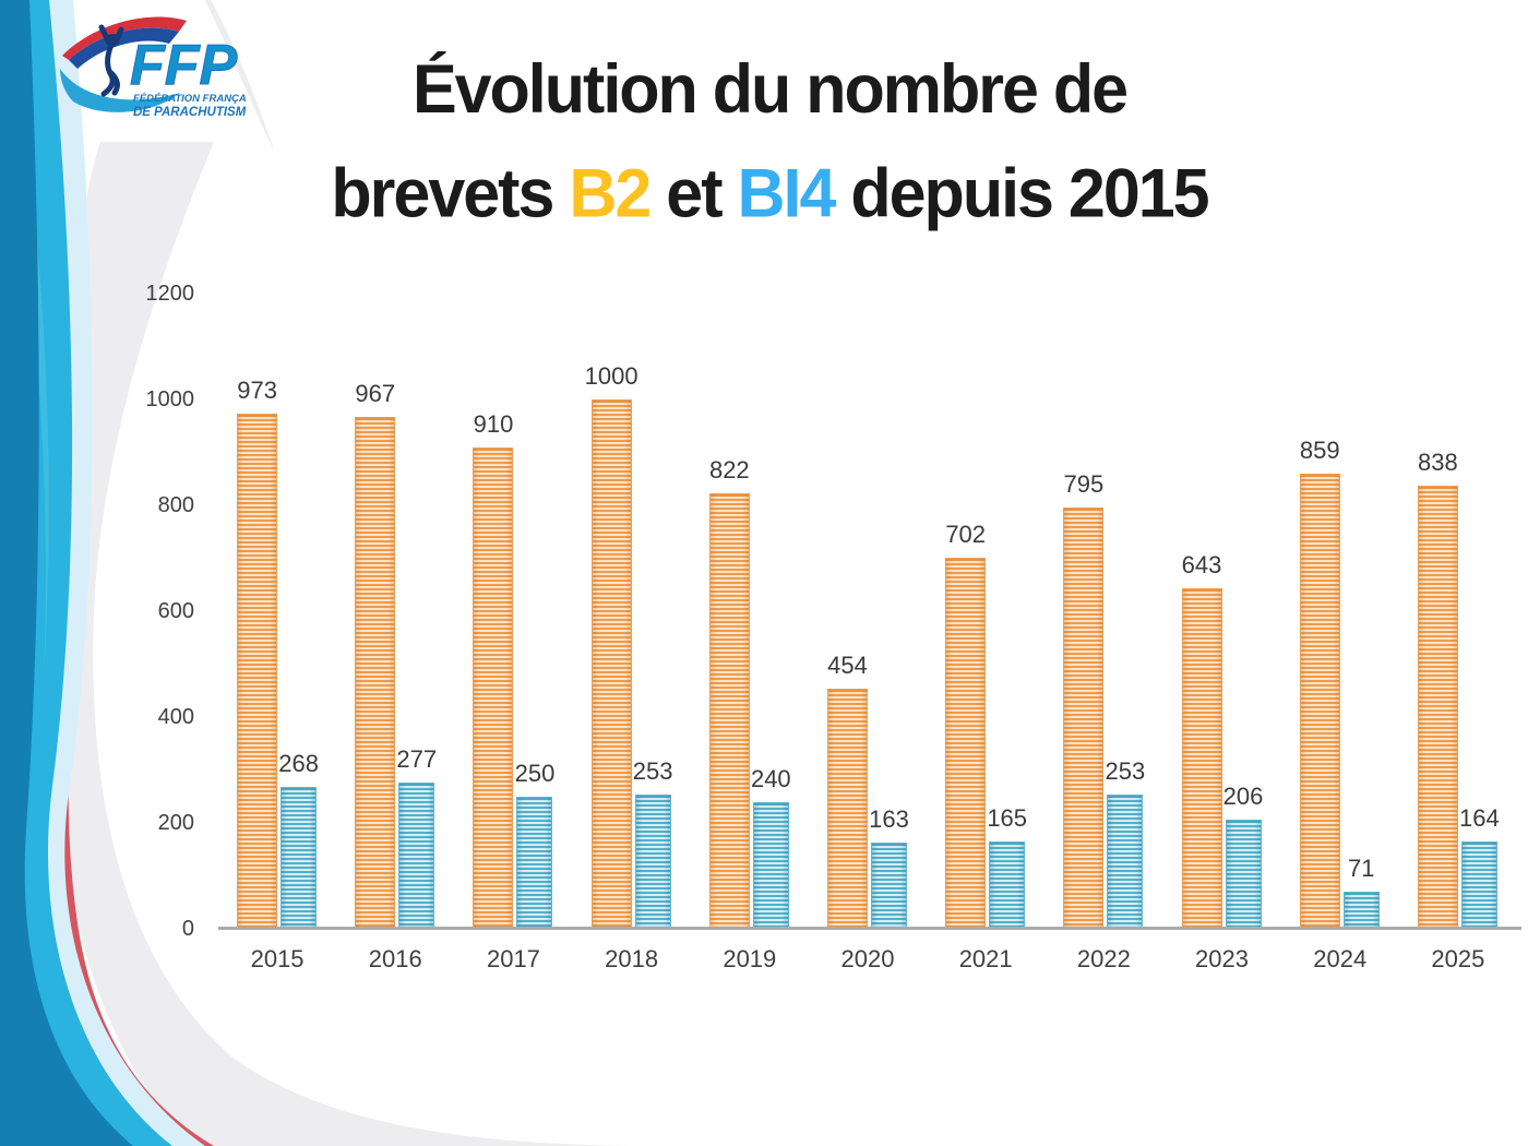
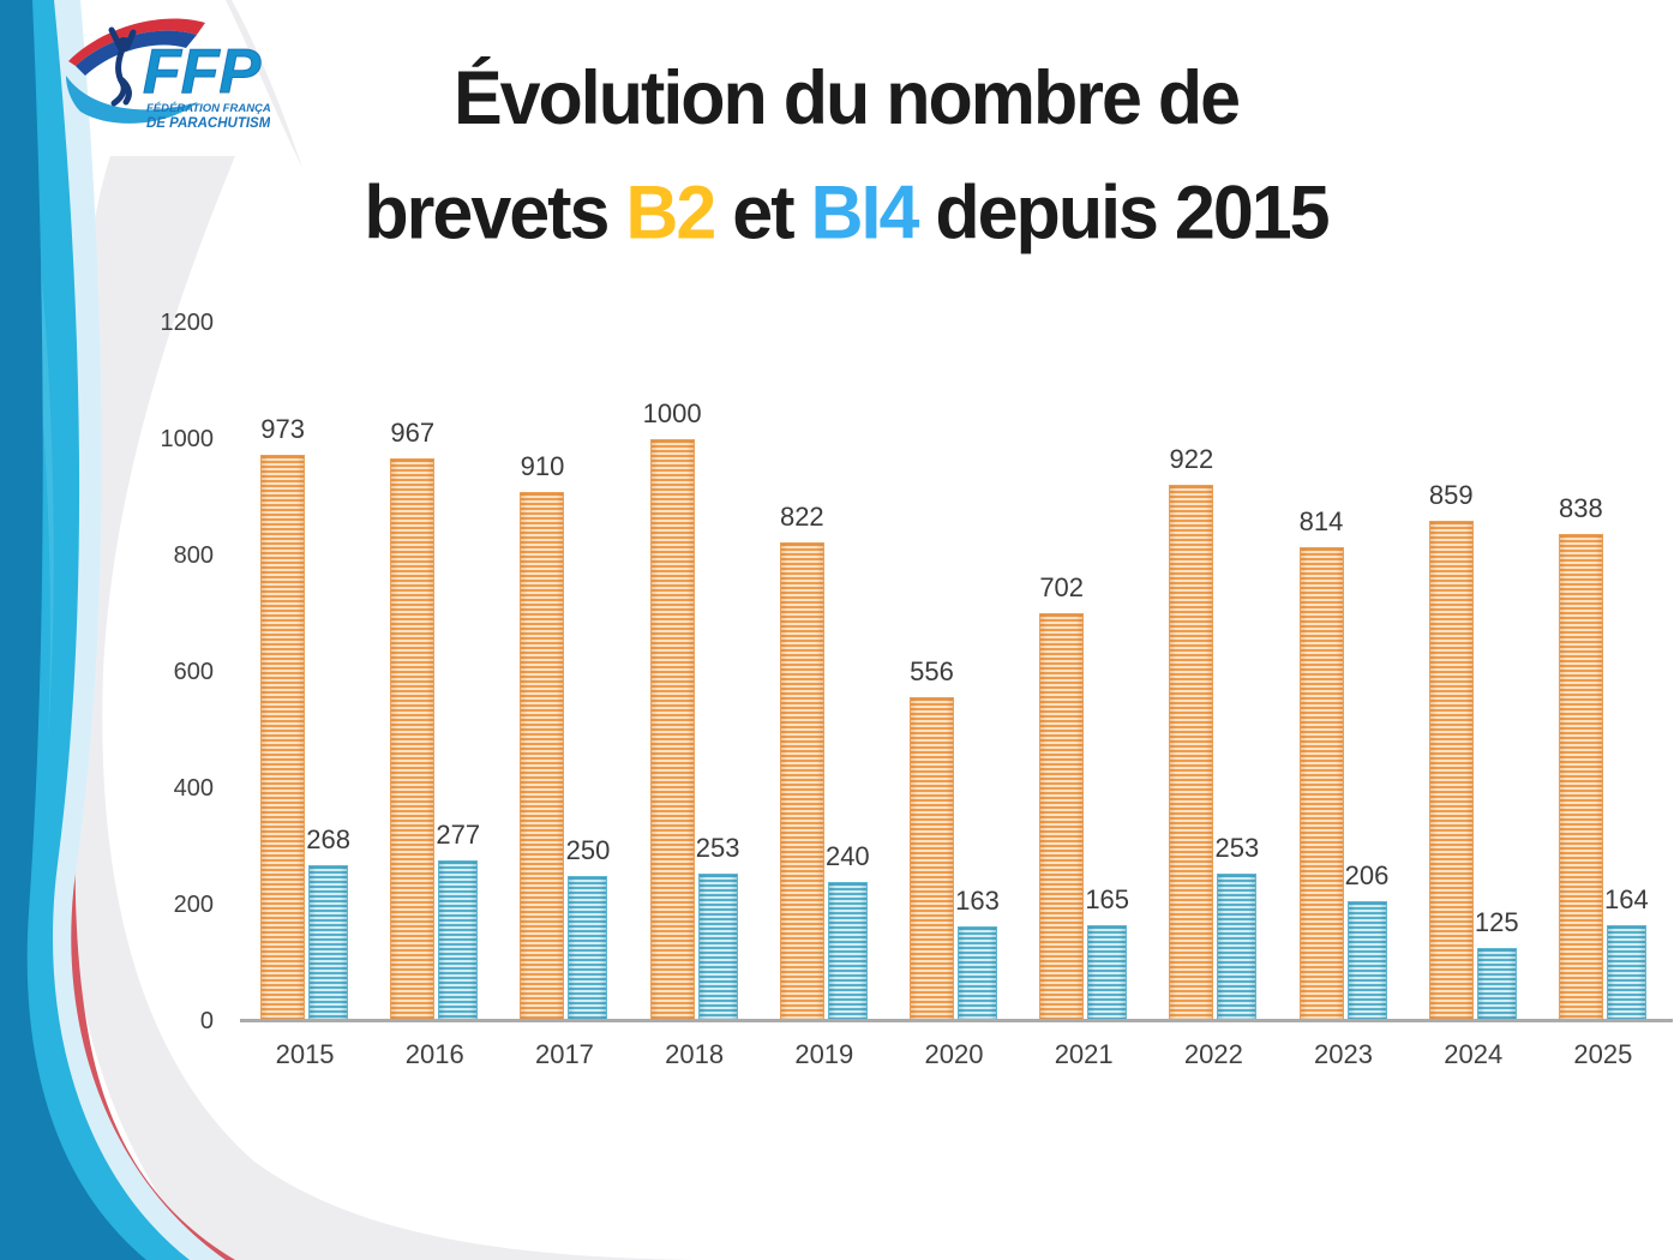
B2/2020: 454 -> 556
B2/2022: 795 -> 922
B2/2023: 643 -> 814
BI4/2024: 71 -> 125
